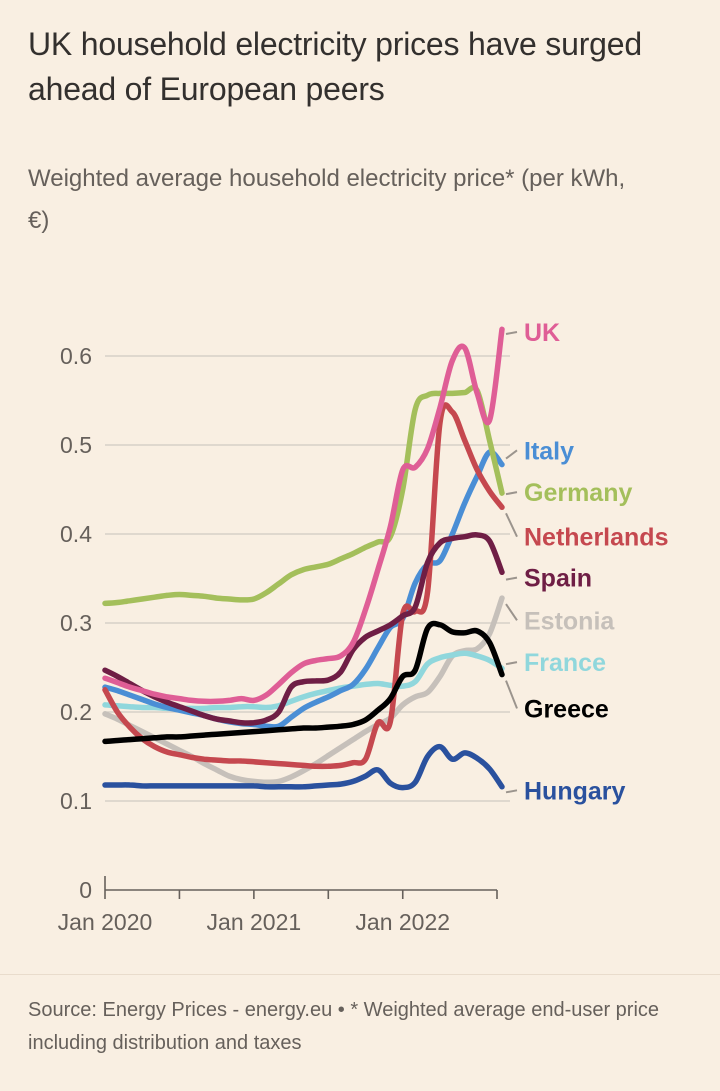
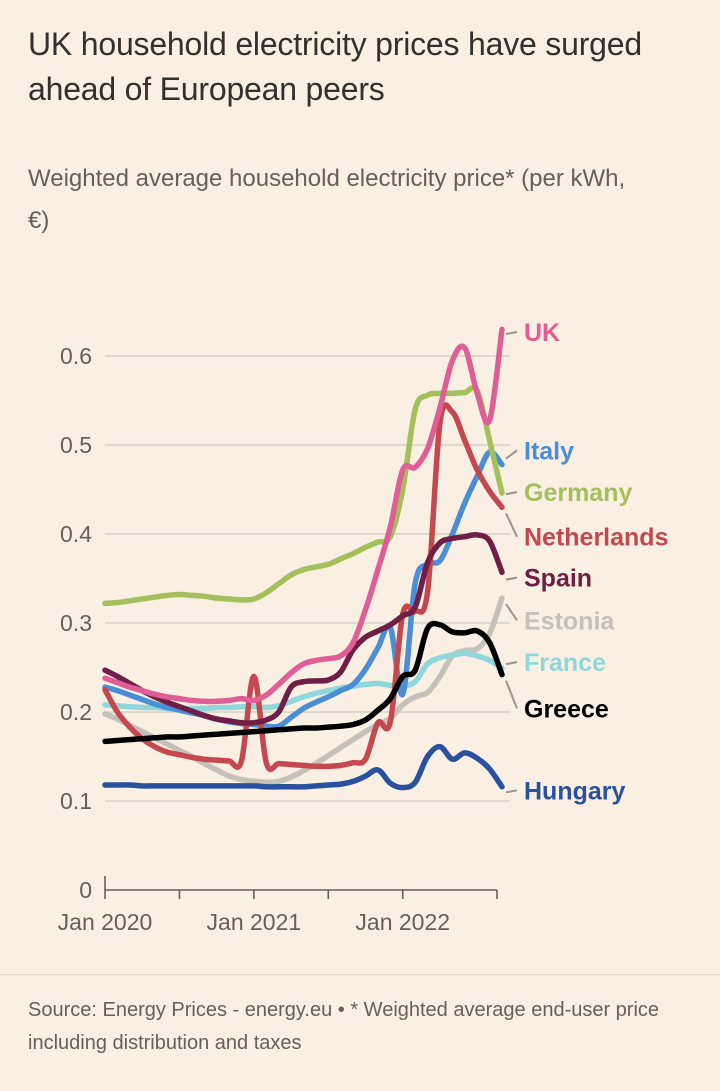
Netherlands/Jan 2021: 0.14 -> 0.24
Italy/Jan 2022: 0.30 -> 0.22
